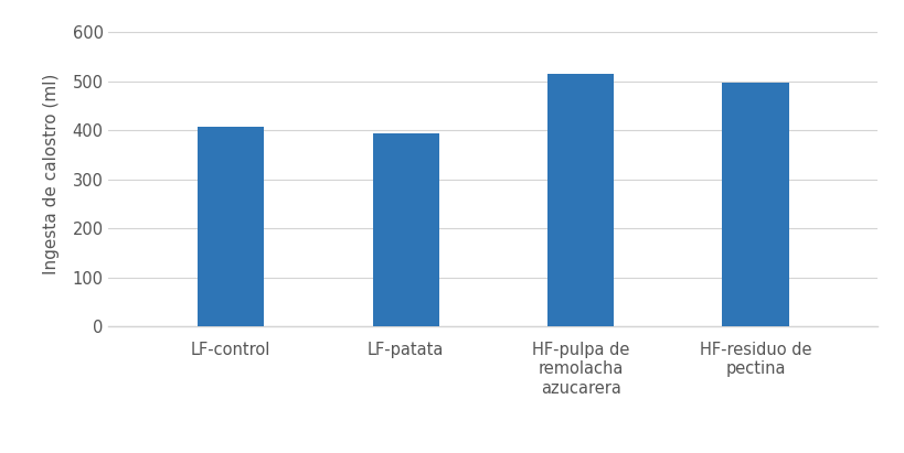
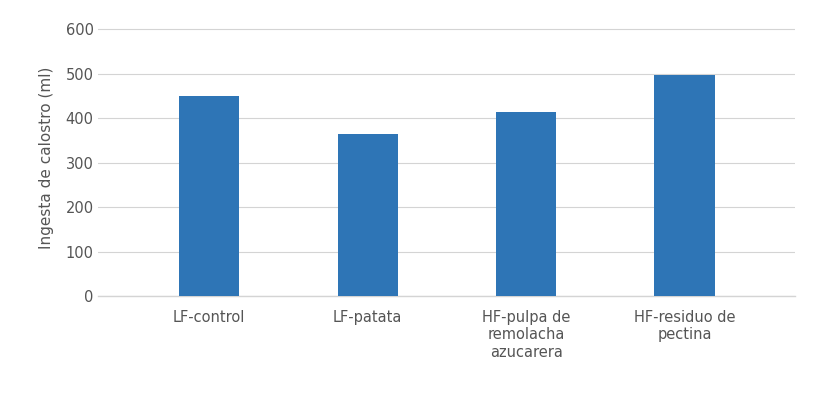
LF-control: 408 -> 450
LF-patata: 393 -> 365
HF-pulpa de remolacha azucarera: 515 -> 415
